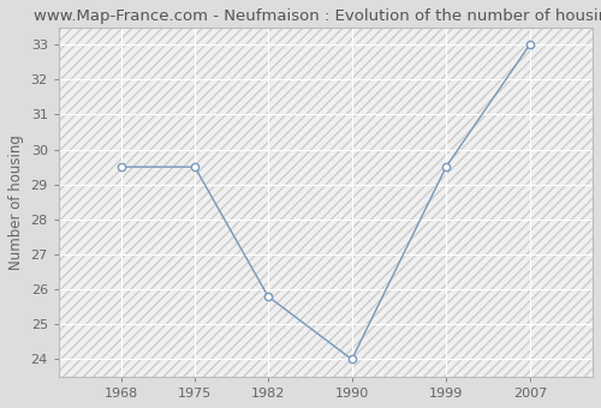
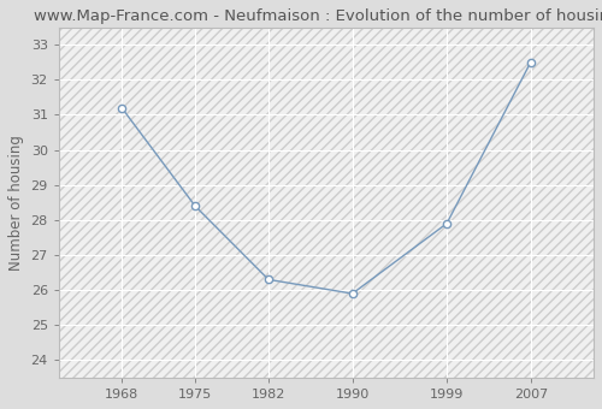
1968: 29.5 -> 31.2
1975: 29.5 -> 28.4
1982: 25.8 -> 26.3
1990: 24.0 -> 25.9
1999: 29.5 -> 27.9
2007: 33.0 -> 32.5
